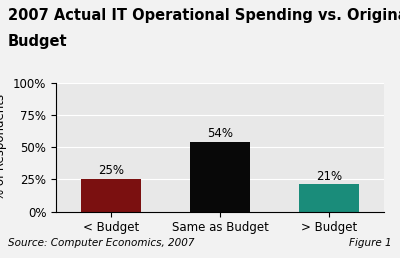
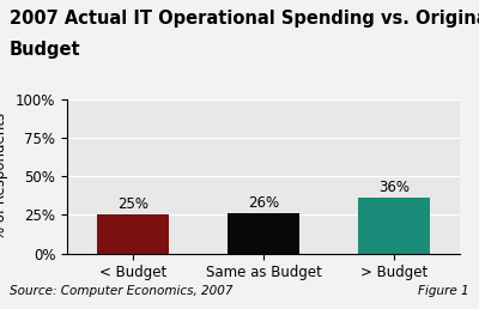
Same as Budget: 54% -> 26%
> Budget: 21% -> 36%
